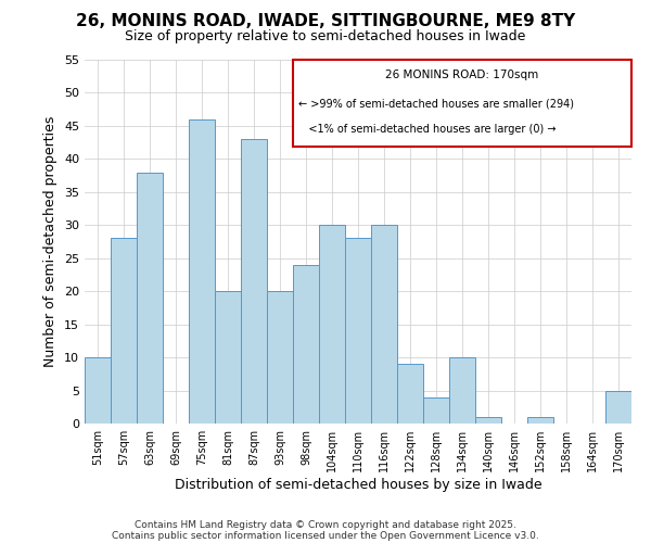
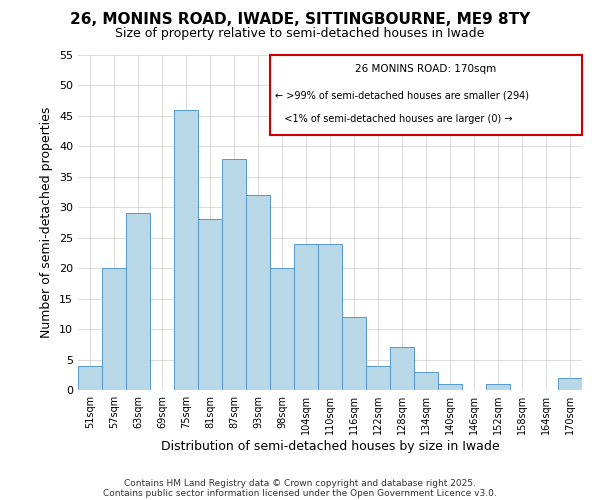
51sqm: 10 -> 4
57sqm: 28 -> 20
63sqm: 38 -> 29
81sqm: 20 -> 28
87sqm: 43 -> 38
93sqm: 20 -> 32
98sqm: 24 -> 20
104sqm: 30 -> 24
110sqm: 28 -> 24
116sqm: 30 -> 12
122sqm: 9 -> 4
128sqm: 4 -> 7
134sqm: 10 -> 3
170sqm: 5 -> 2
